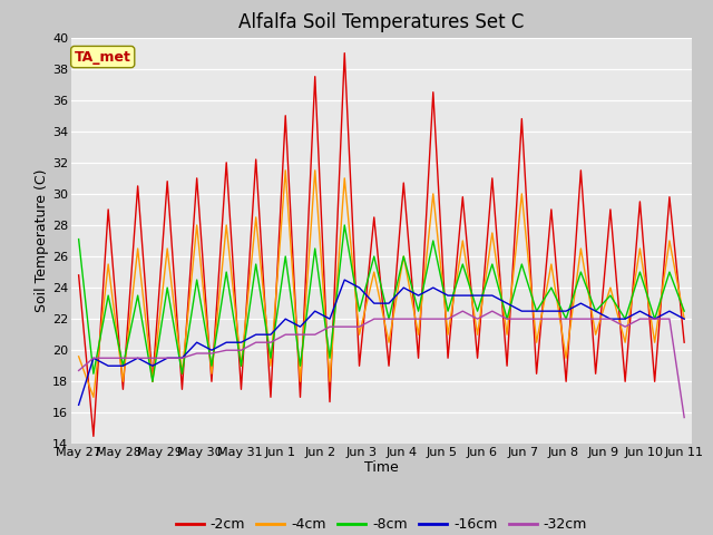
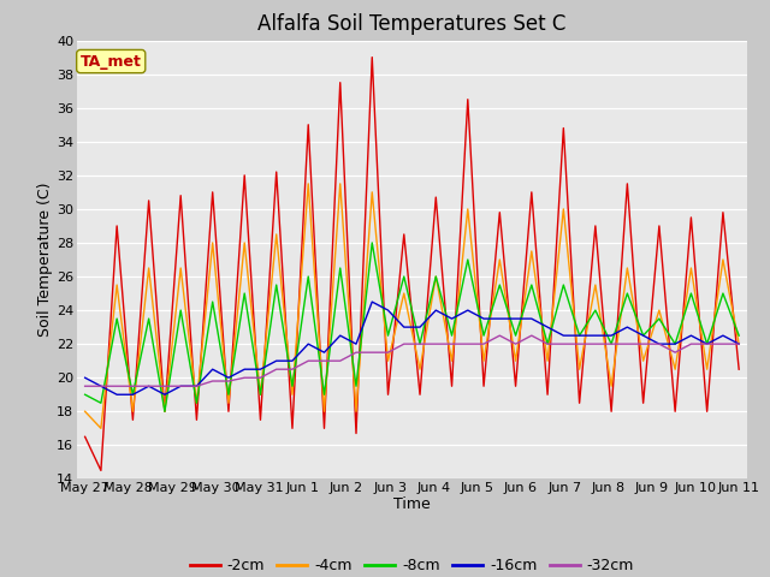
-2cm/May 27: 24.8 -> 16.5
-4cm/May 27: 19.6 -> 18.0
-8cm/May 27: 27.1 -> 19.0
-16cm/May 27: 16.5 -> 20.0
-32cm/May 27: 18.7 -> 19.5
-32cm/Jun 11: 15.7 -> 22.0
